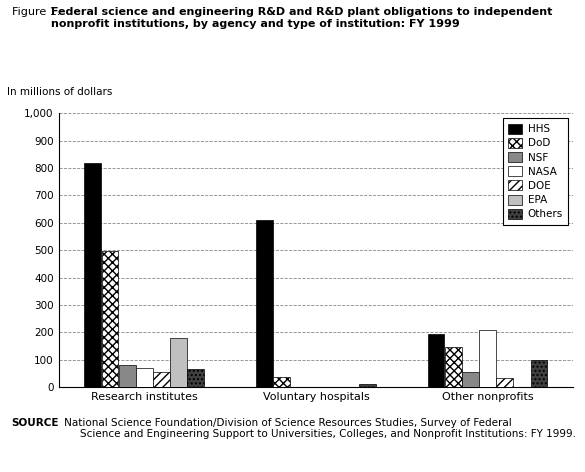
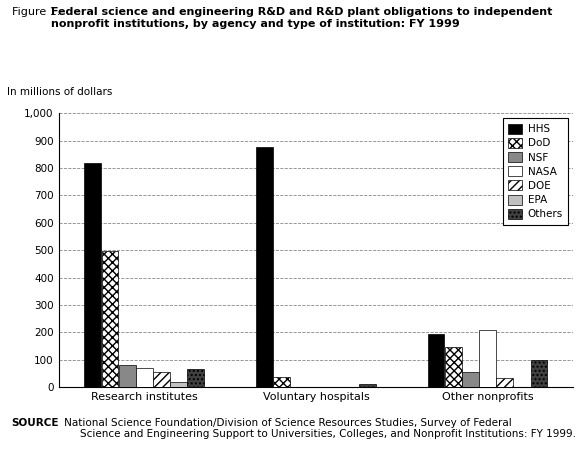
EPA/Research institutes: 180 -> 20
HHS/Voluntary hospitals: 610 -> 875
